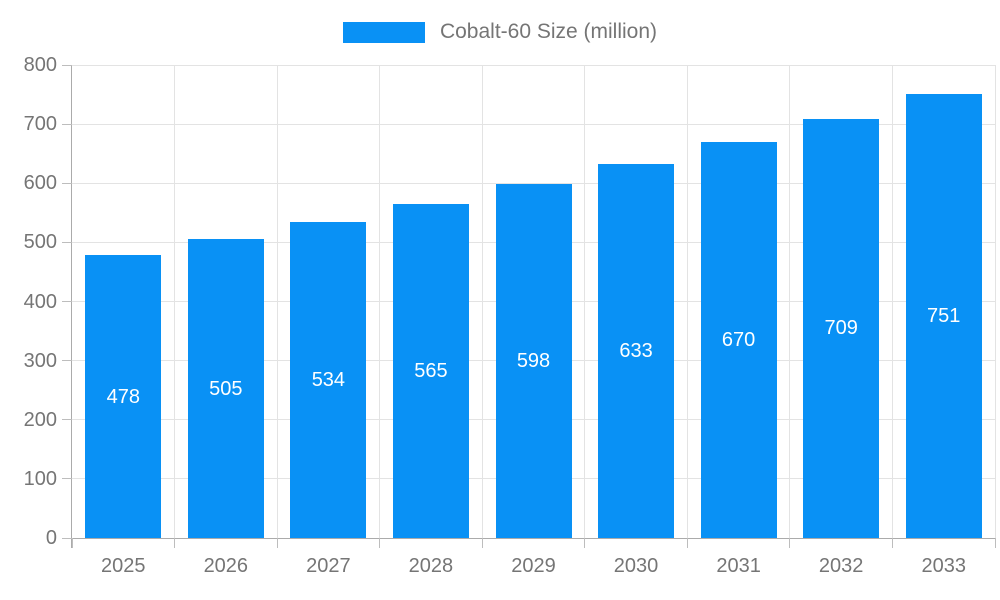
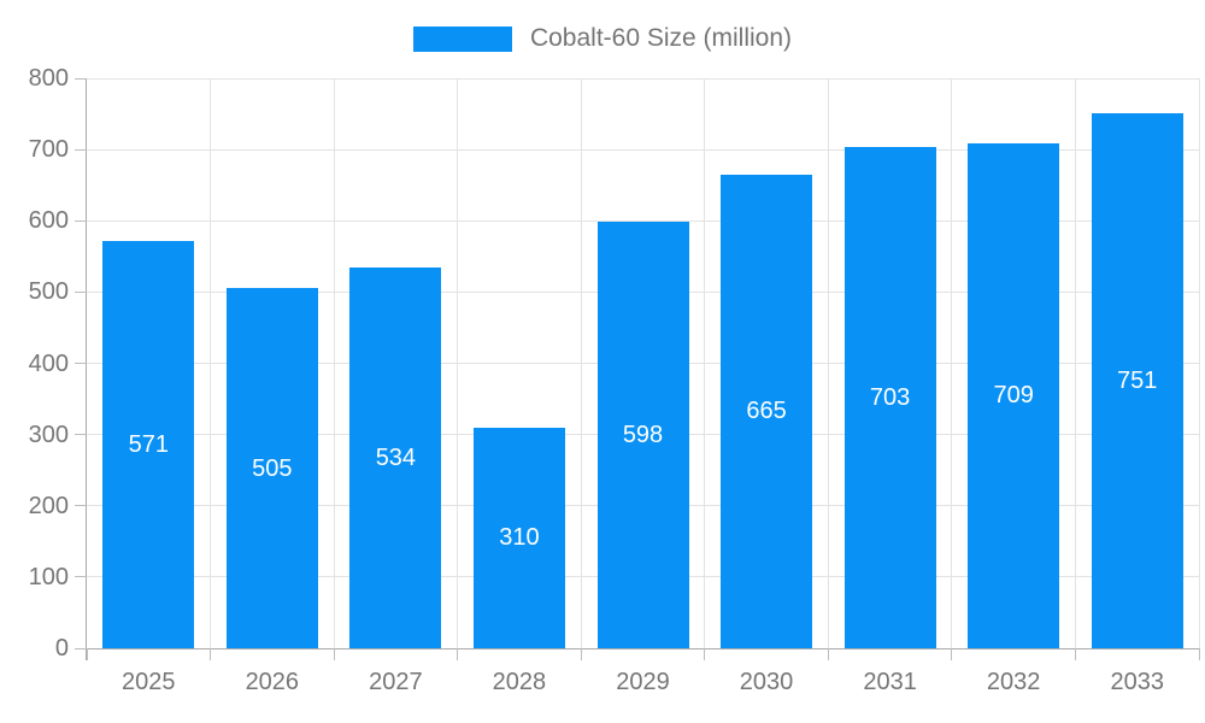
2025: 478 -> 571
2028: 565 -> 310
2030: 633 -> 665
2031: 670 -> 703
